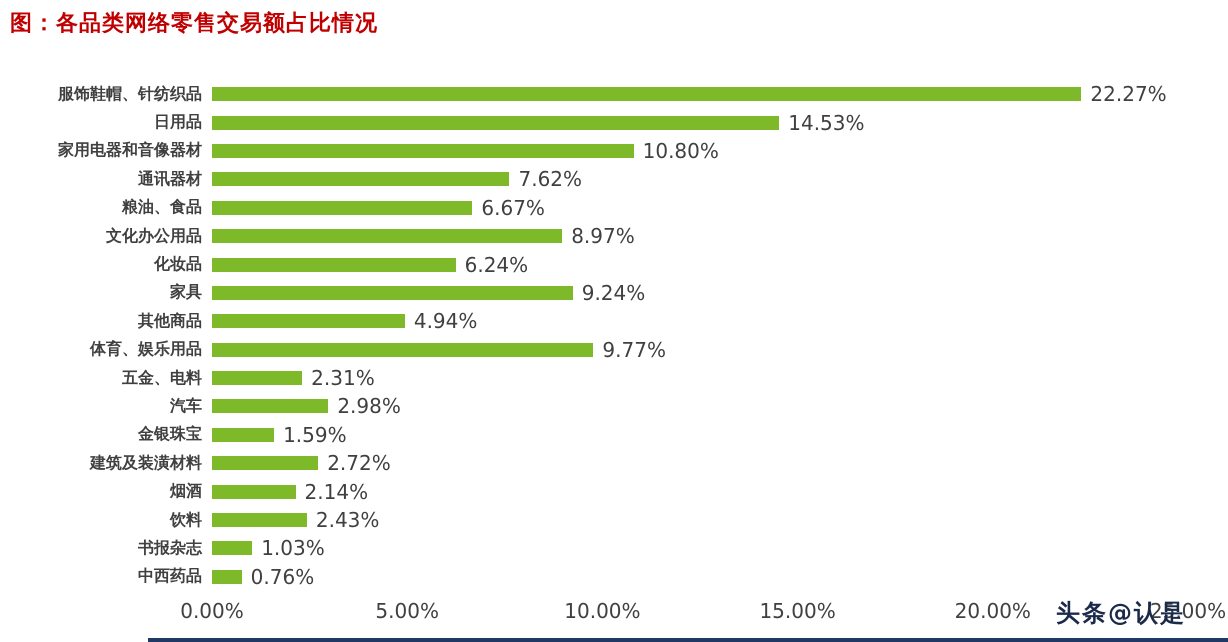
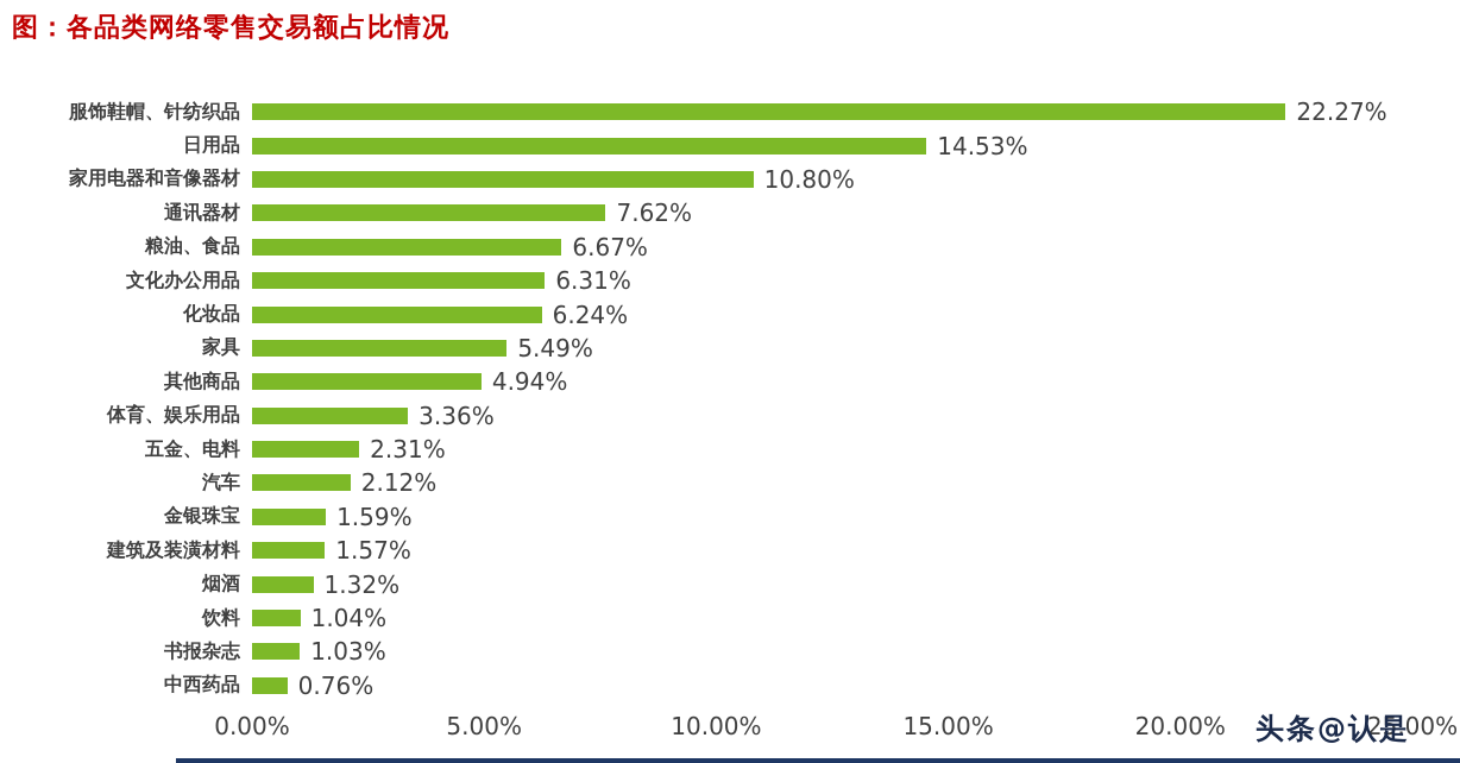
文化办公用品: 8.97% -> 6.31%
家具: 9.24% -> 5.49%
体育、娱乐用品: 9.77% -> 3.36%
汽车: 2.98% -> 2.12%
建筑及装潢材料: 2.72% -> 1.57%
烟酒: 2.14% -> 1.32%
饮料: 2.43% -> 1.04%
